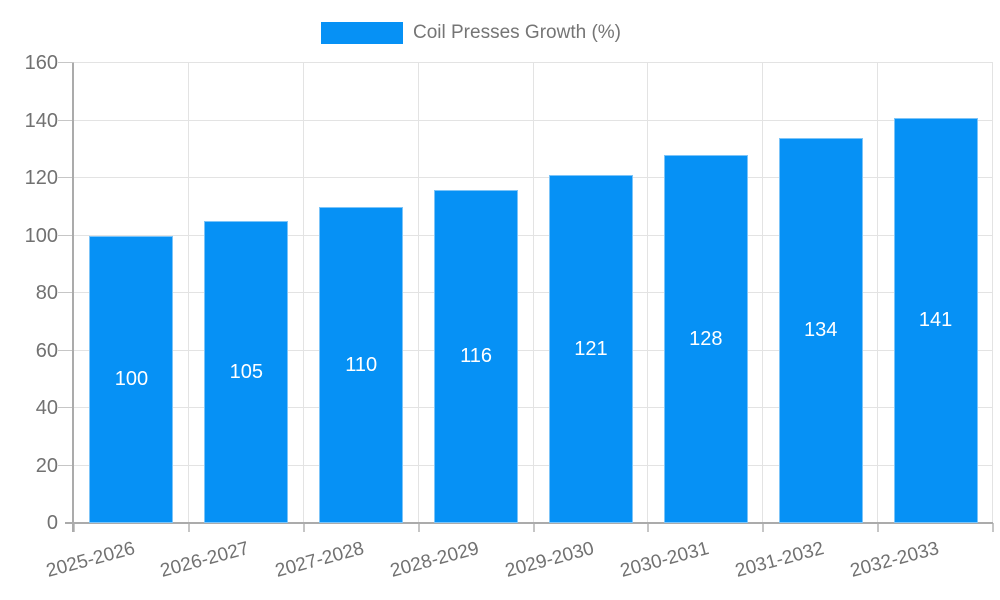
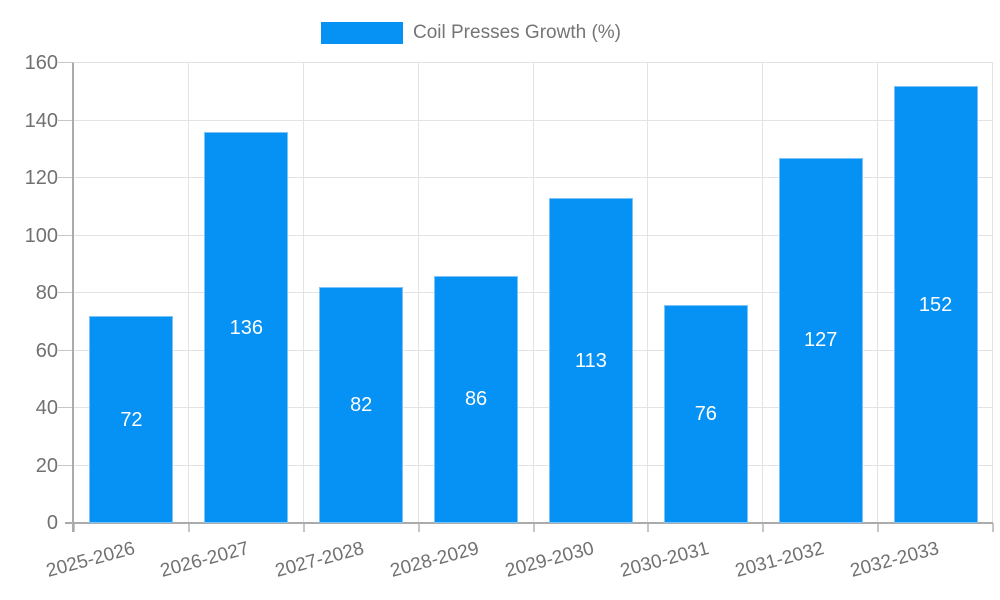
2025-2026: 100 -> 72
2026-2027: 105 -> 136
2027-2028: 110 -> 82
2028-2029: 116 -> 86
2029-2030: 121 -> 113
2030-2031: 128 -> 76
2031-2032: 134 -> 127
2032-2033: 141 -> 152
